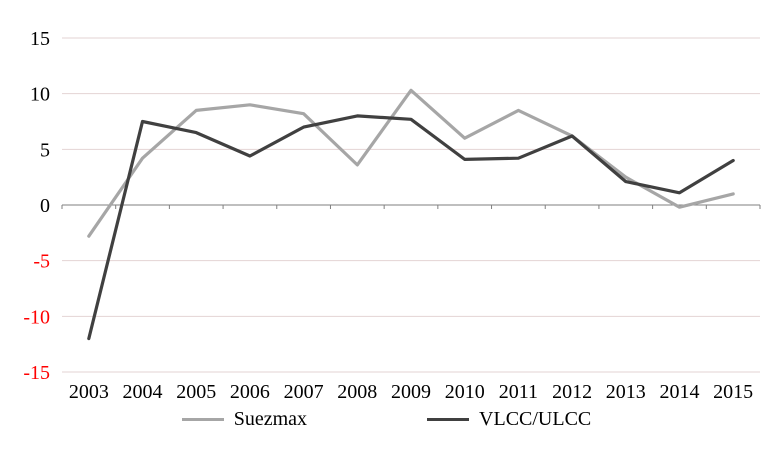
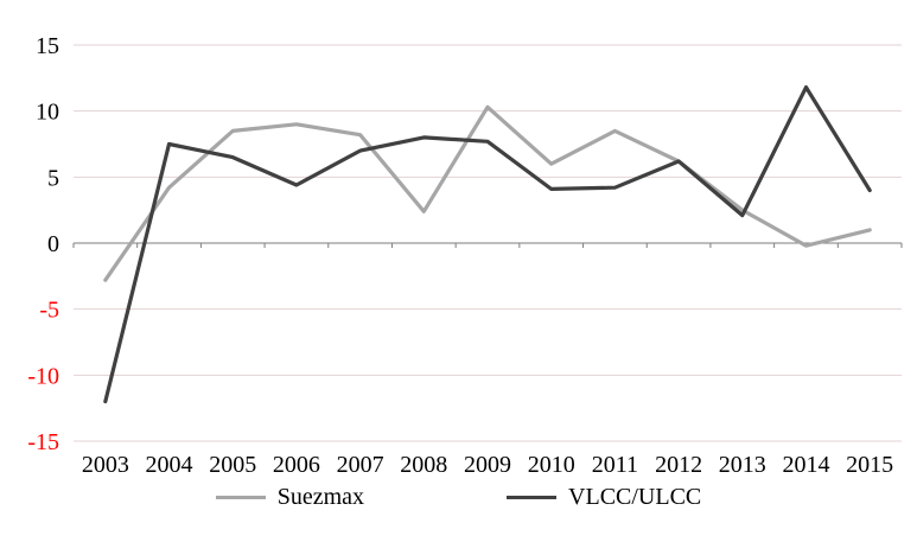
Suezmax/2008: 3.6 -> 2.4
VLCC/ULCC/2014: 1.1 -> 11.8
